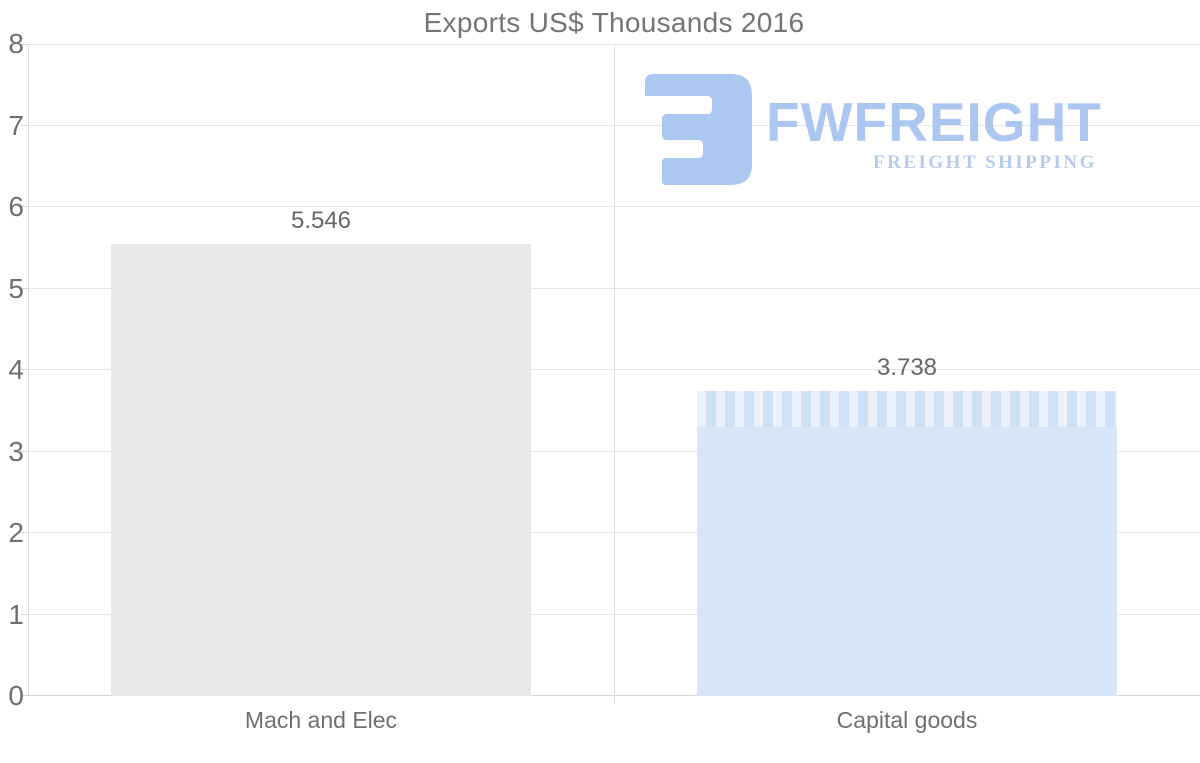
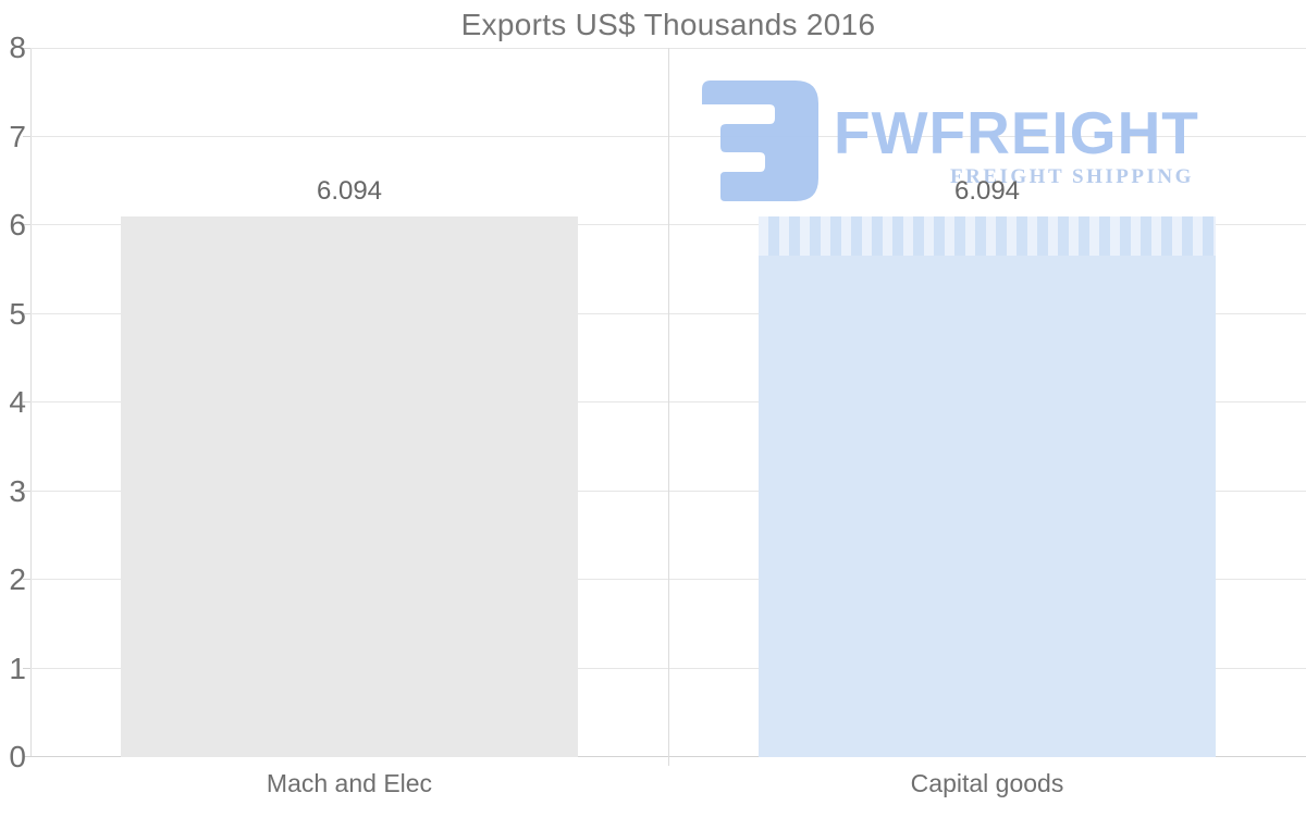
Mach and Elec: 5.546 -> 6.094
Capital goods: 3.738 -> 6.094
